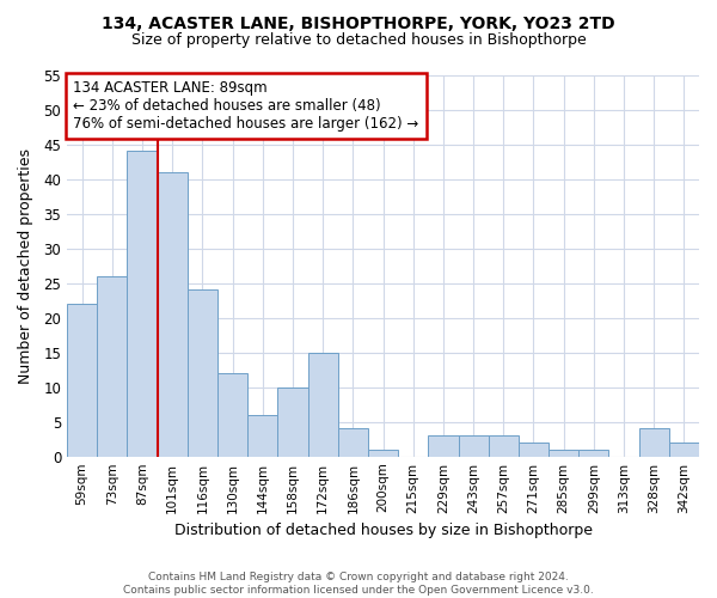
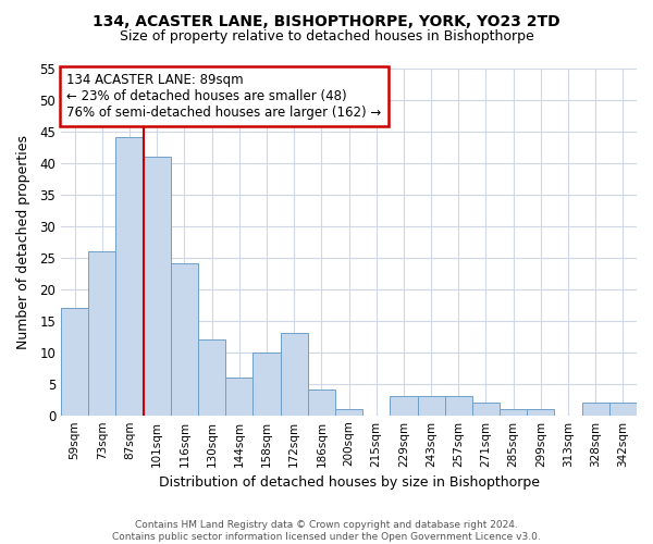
59sqm: 22 -> 17
172sqm: 15 -> 13
328sqm: 4 -> 2
